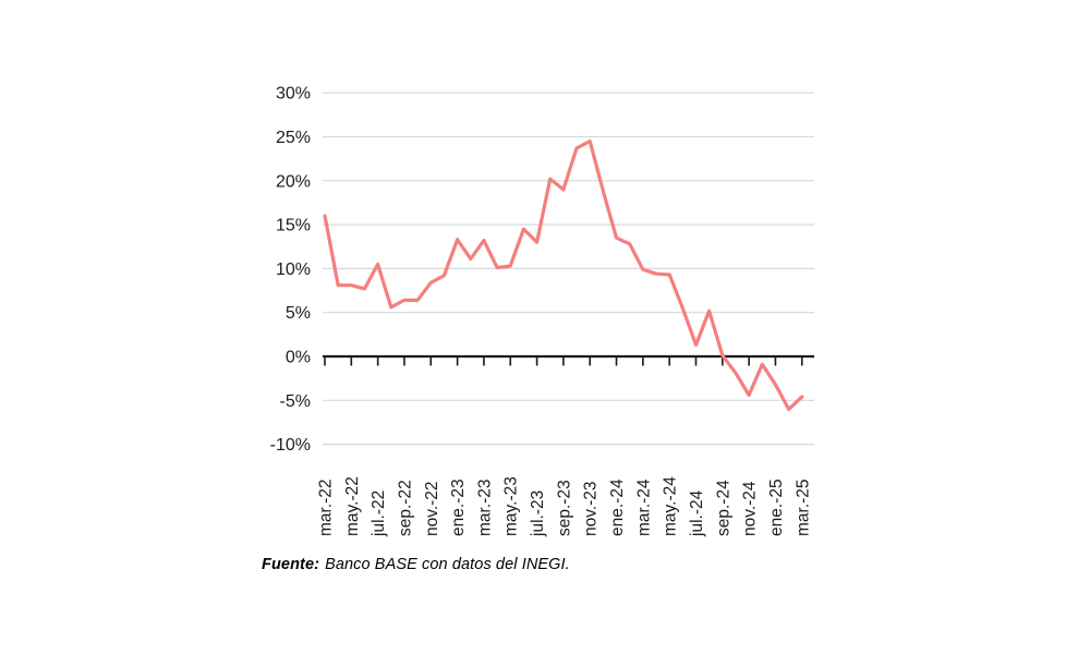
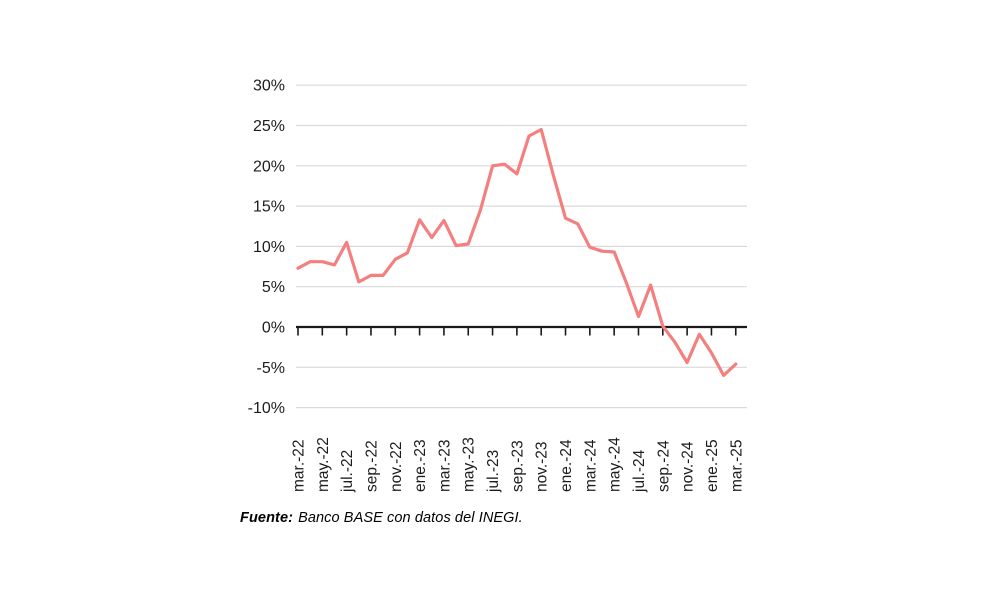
mar.-22: 16% -> 7%
jul.-23: 13% -> 20%
